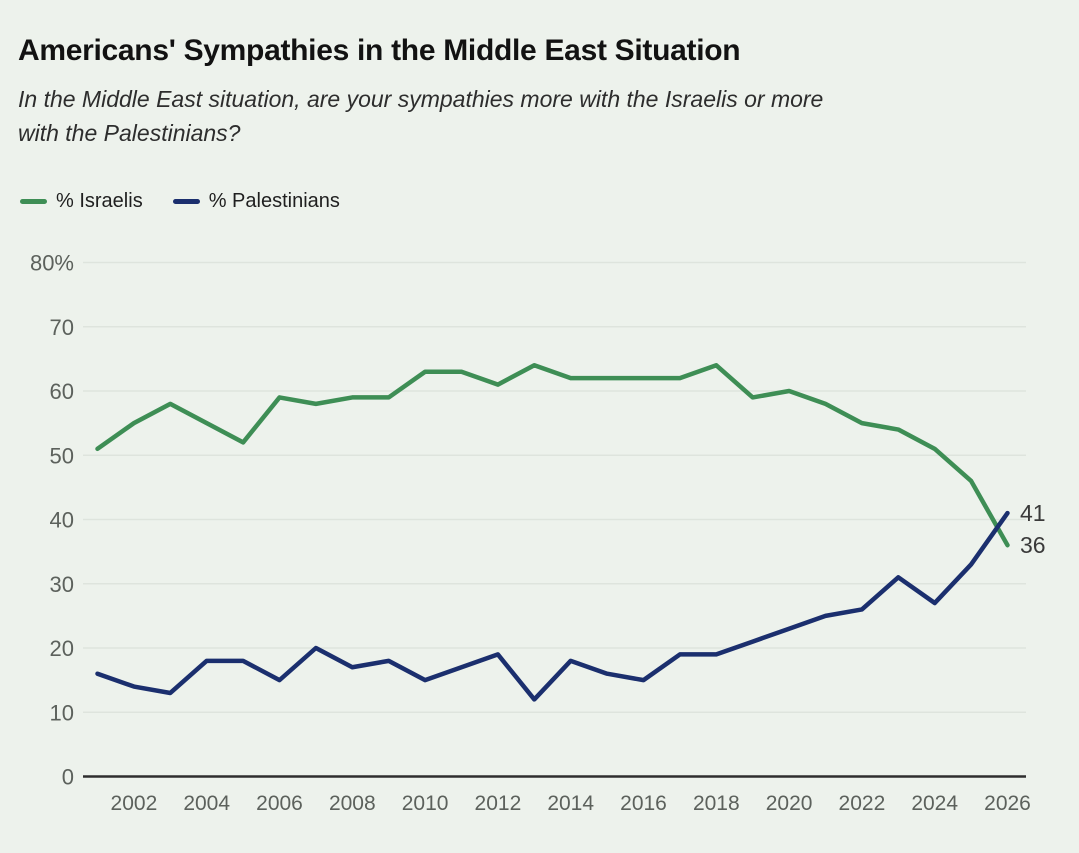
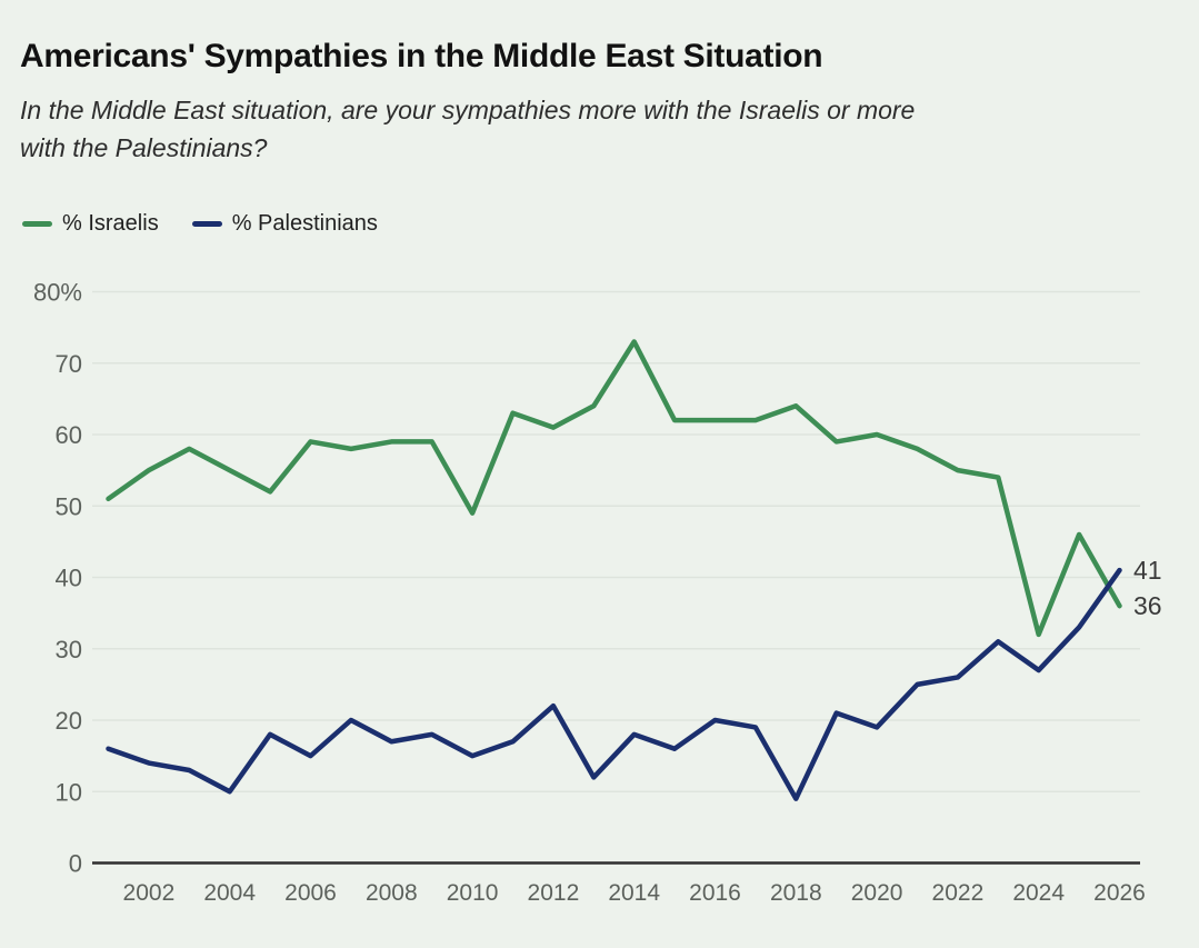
% Palestinians/2004: 18% -> 10%
% Israelis/2010: 63% -> 49%
% Palestinians/2012: 19% -> 22%
% Israelis/2014: 62% -> 73%
% Palestinians/2016: 15% -> 20%
% Palestinians/2018: 19% -> 9%
% Palestinians/2020: 23% -> 19%
% Israelis/2024: 51% -> 32%
